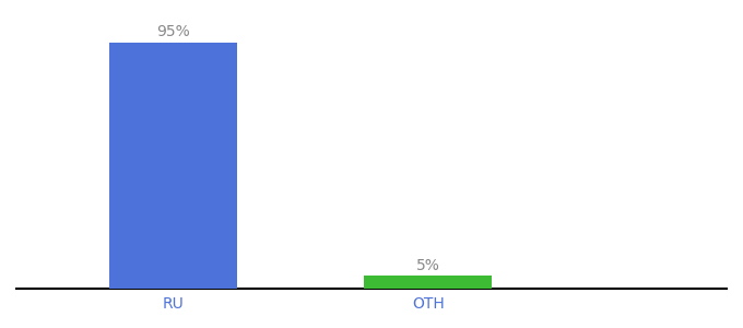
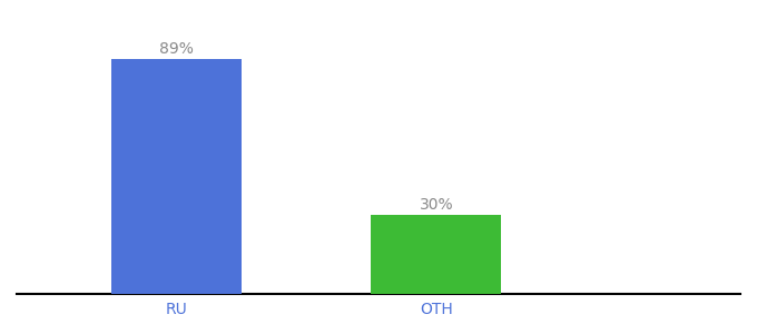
RU: 95% -> 89%
OTH: 5% -> 30%
